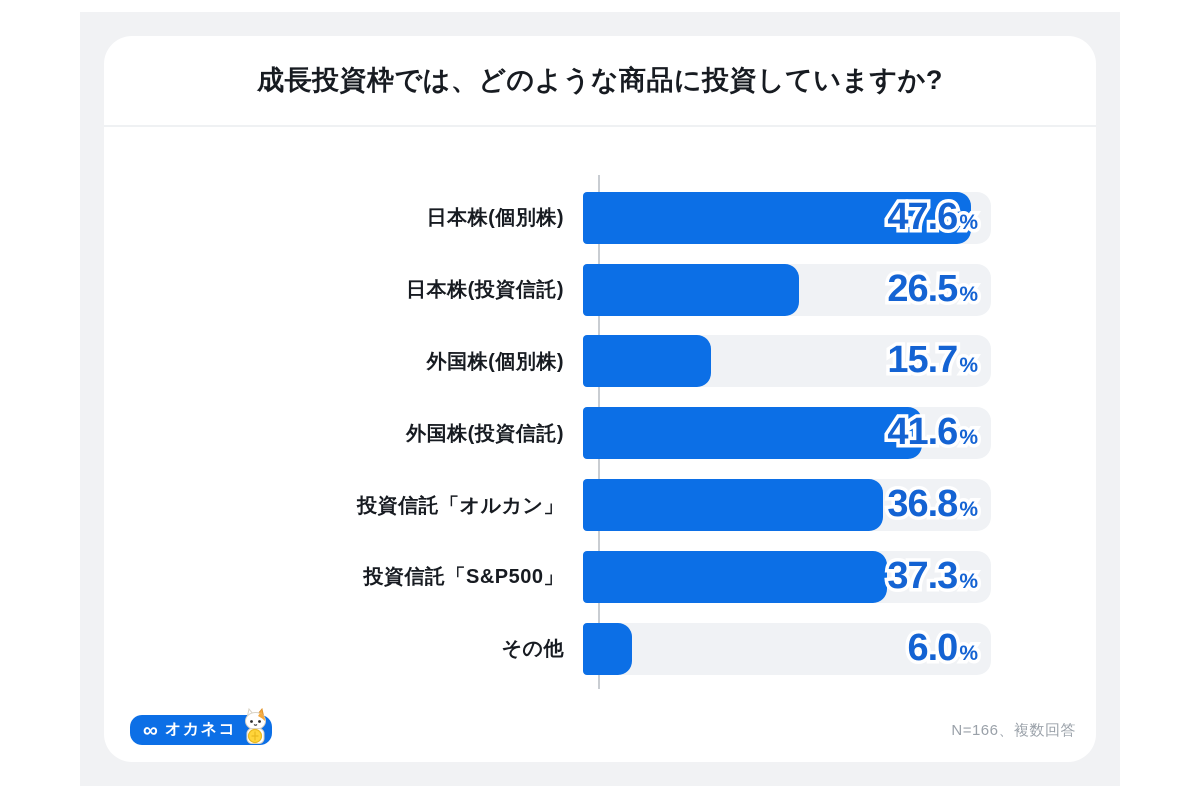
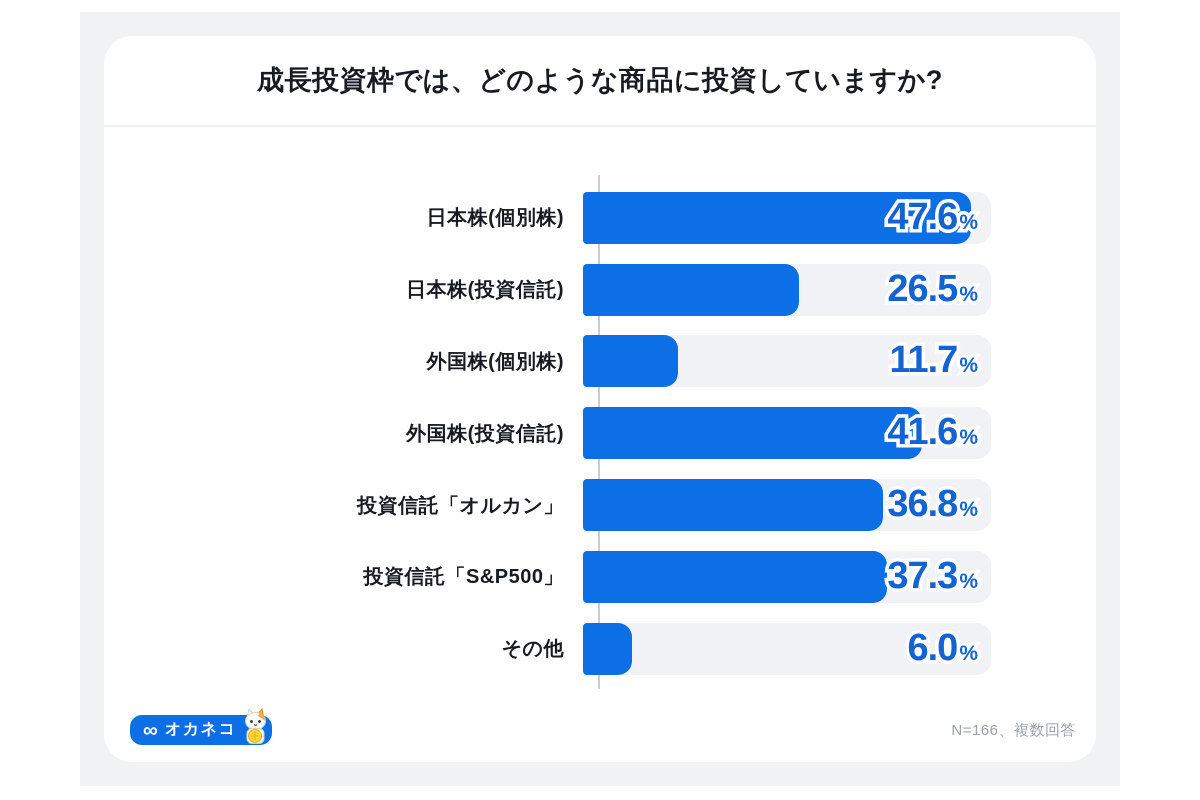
外国株(個別株): 15.7 -> 11.7
